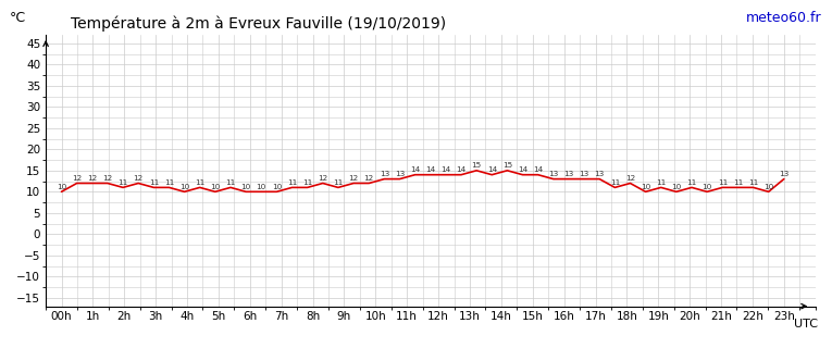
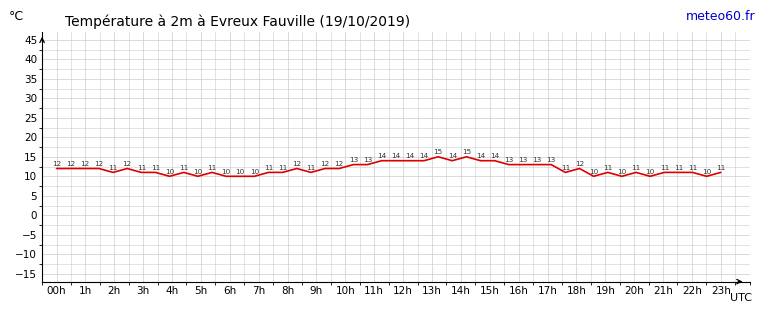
00h: 10 -> 12
23h: 13 -> 11
